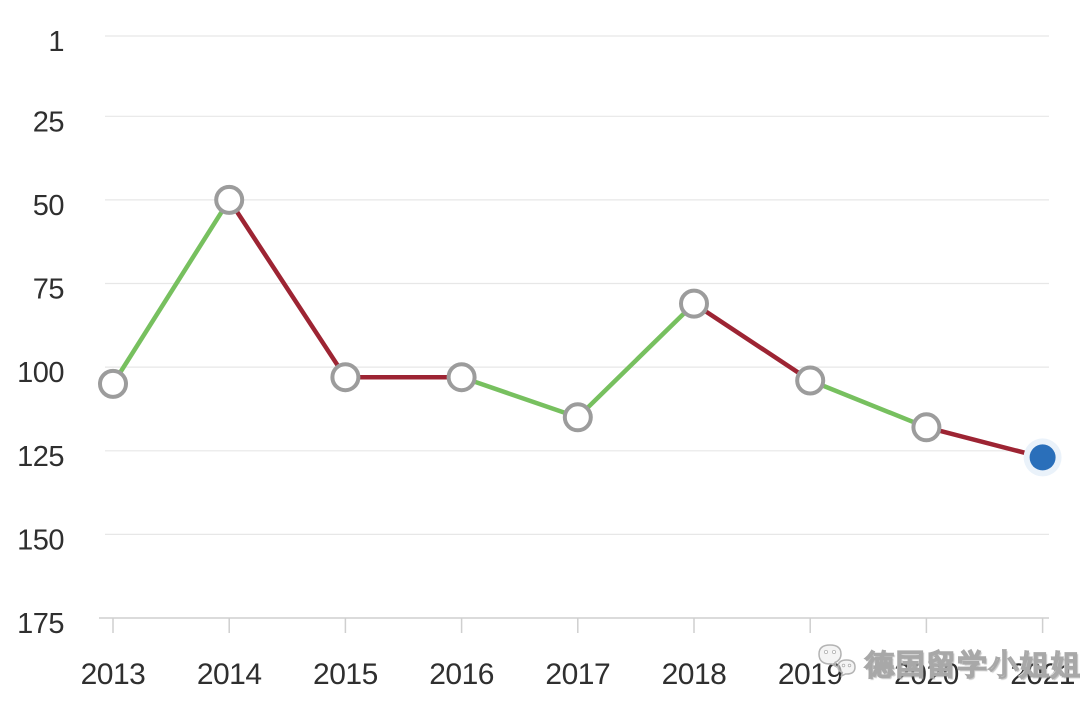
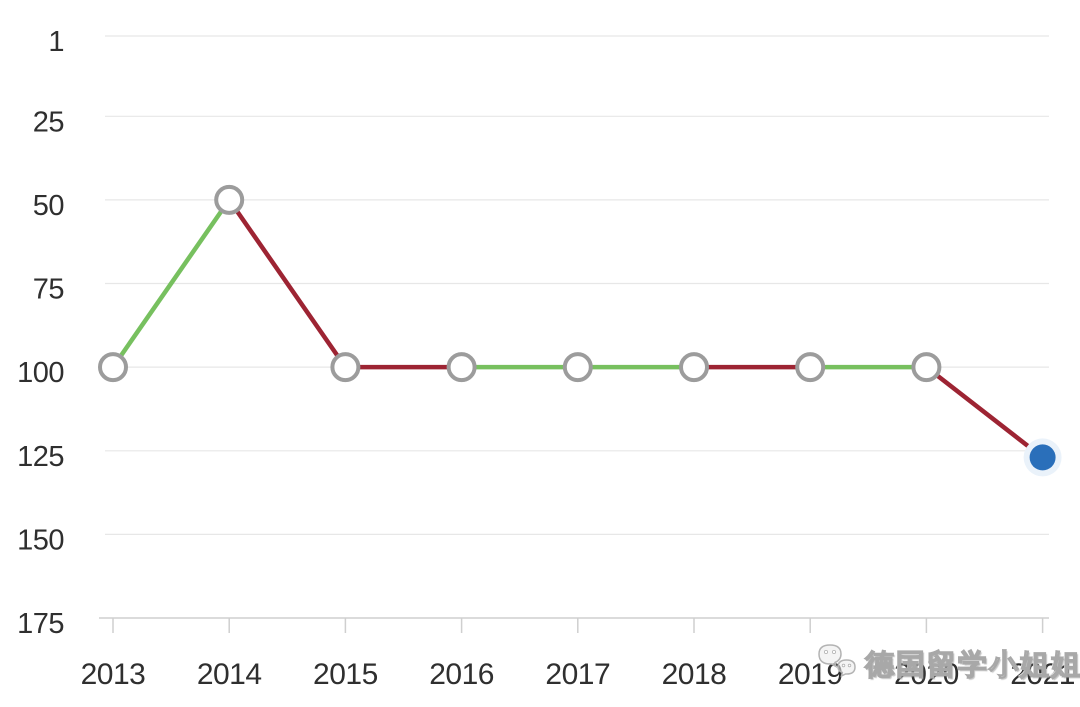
2013: 105 -> 100
2015: 103 -> 100
2016: 103 -> 100
2017: 115 -> 100
2018: 81 -> 100
2019: 104 -> 100
2020: 118 -> 100
